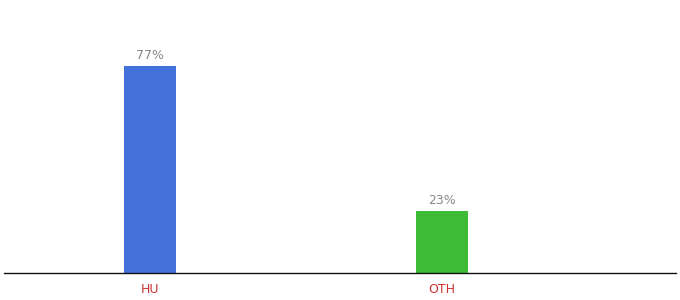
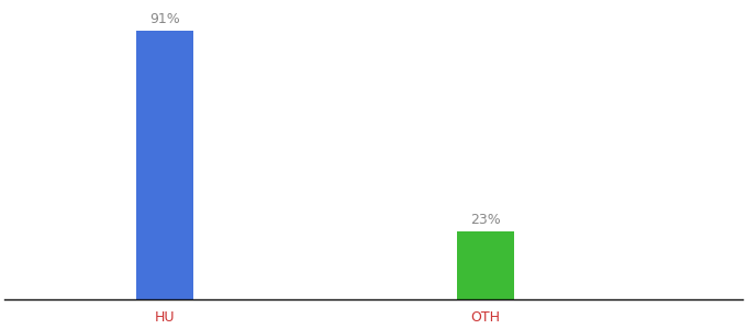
HU: 77% -> 91%
